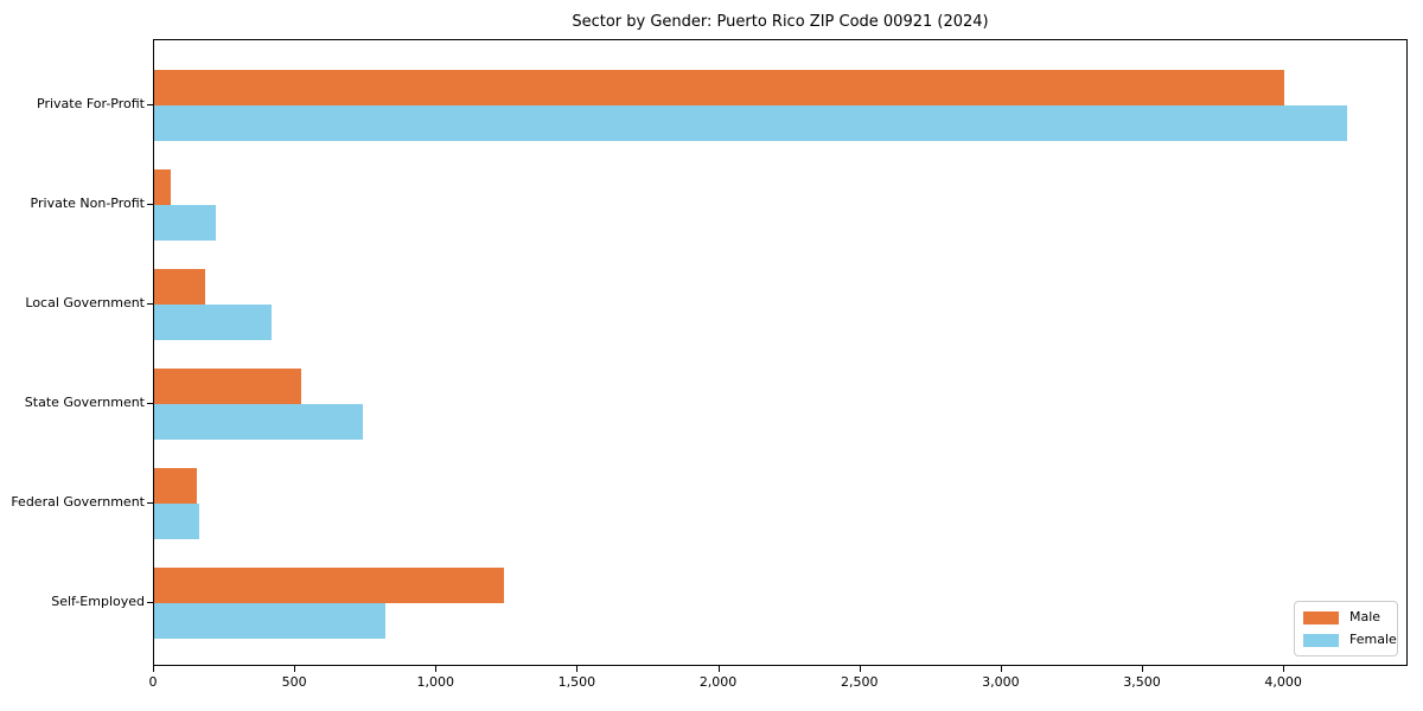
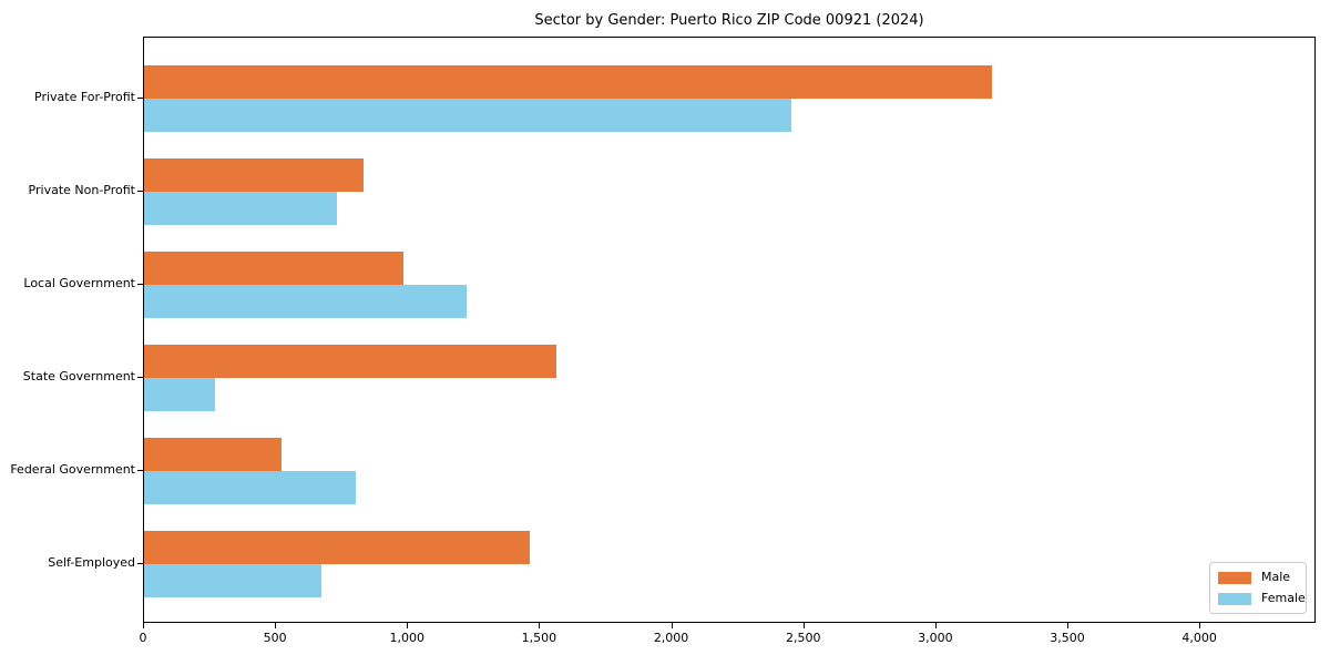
Male/Private For-Profit: 4000 -> 3210
Female/Private For-Profit: 4220 -> 2450
Male/Private Non-Profit: 60 -> 830
Female/Private Non-Profit: 220 -> 730
Male/Local Government: 180 -> 980
Female/Local Government: 420 -> 1220
Male/State Government: 520 -> 1560
Female/State Government: 740 -> 270
Male/Federal Government: 150 -> 520
Female/Federal Government: 160 -> 800
Male/Self-Employed: 1240 -> 1460
Female/Self-Employed: 820 -> 670
